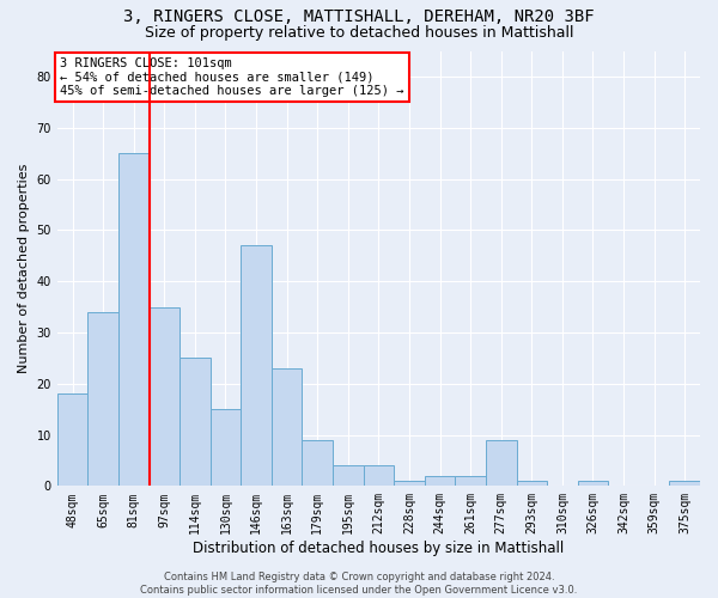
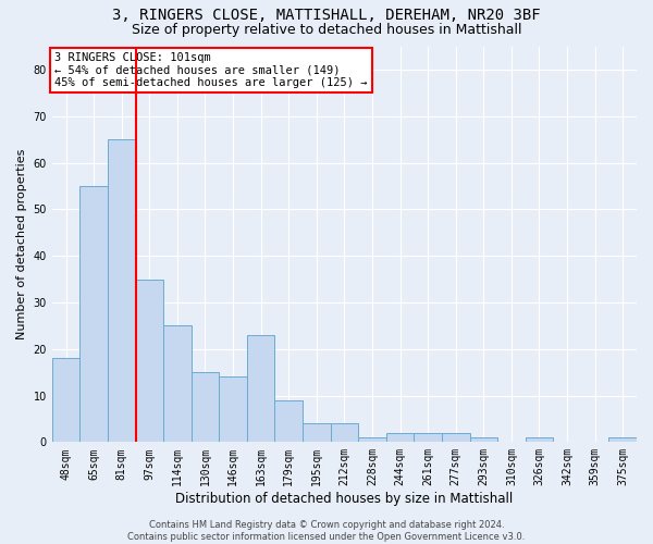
65sqm: 34 -> 55
146sqm: 47 -> 14
277sqm: 9 -> 2
